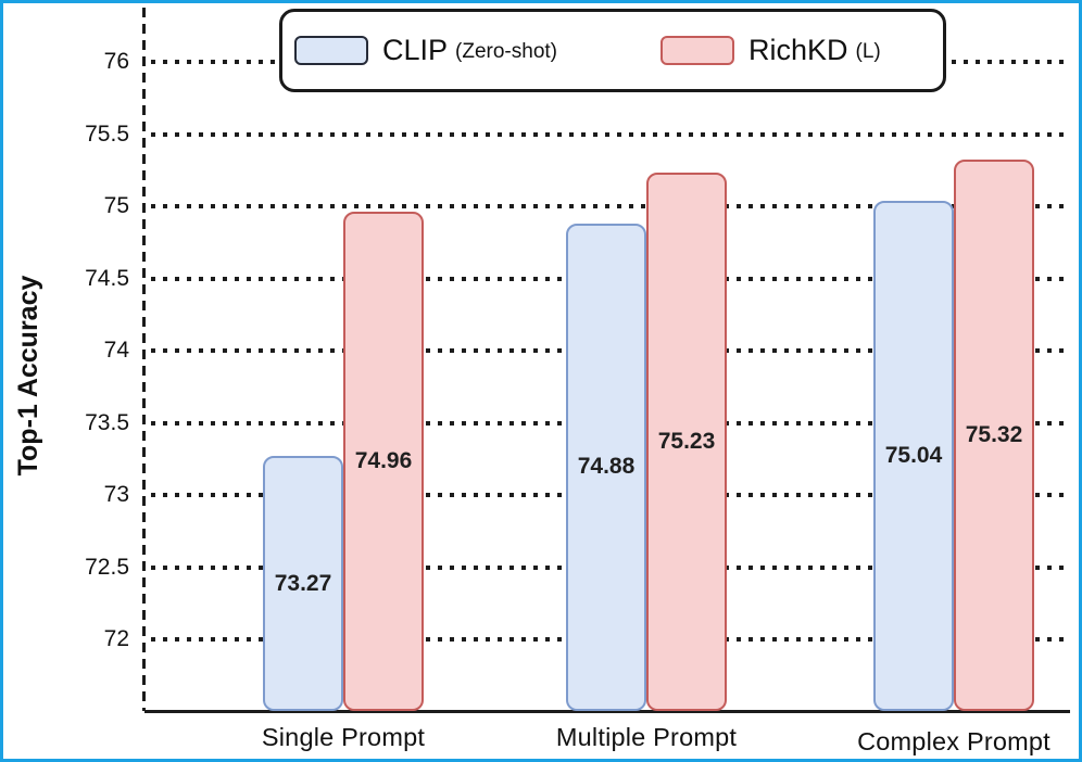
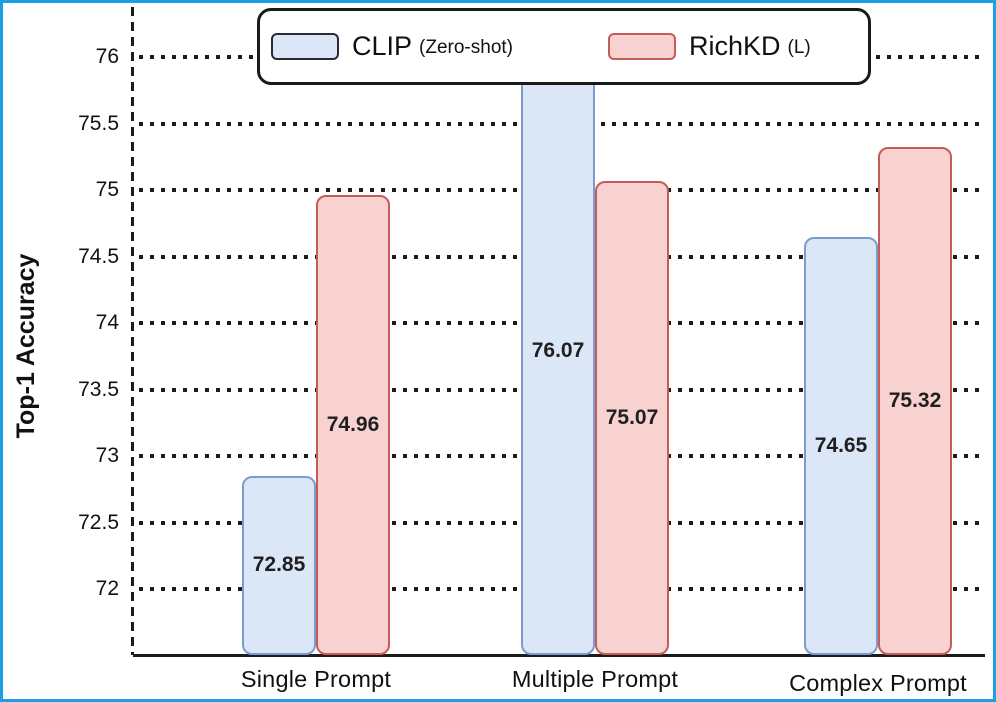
CLIP (Zero-shot)/Single Prompt: 73.27 -> 72.85
CLIP (Zero-shot)/Multiple Prompt: 74.88 -> 76.07
RichKD (L)/Multiple Prompt: 75.23 -> 75.07
CLIP (Zero-shot)/Complex Prompt: 75.04 -> 74.65
